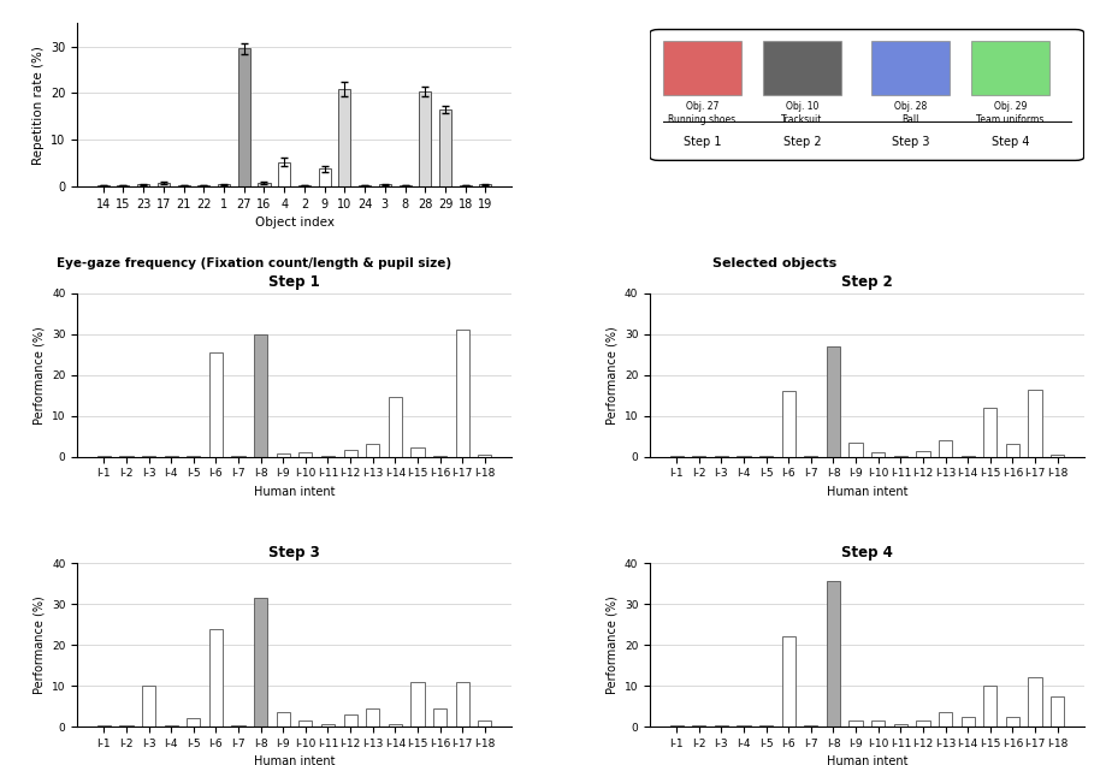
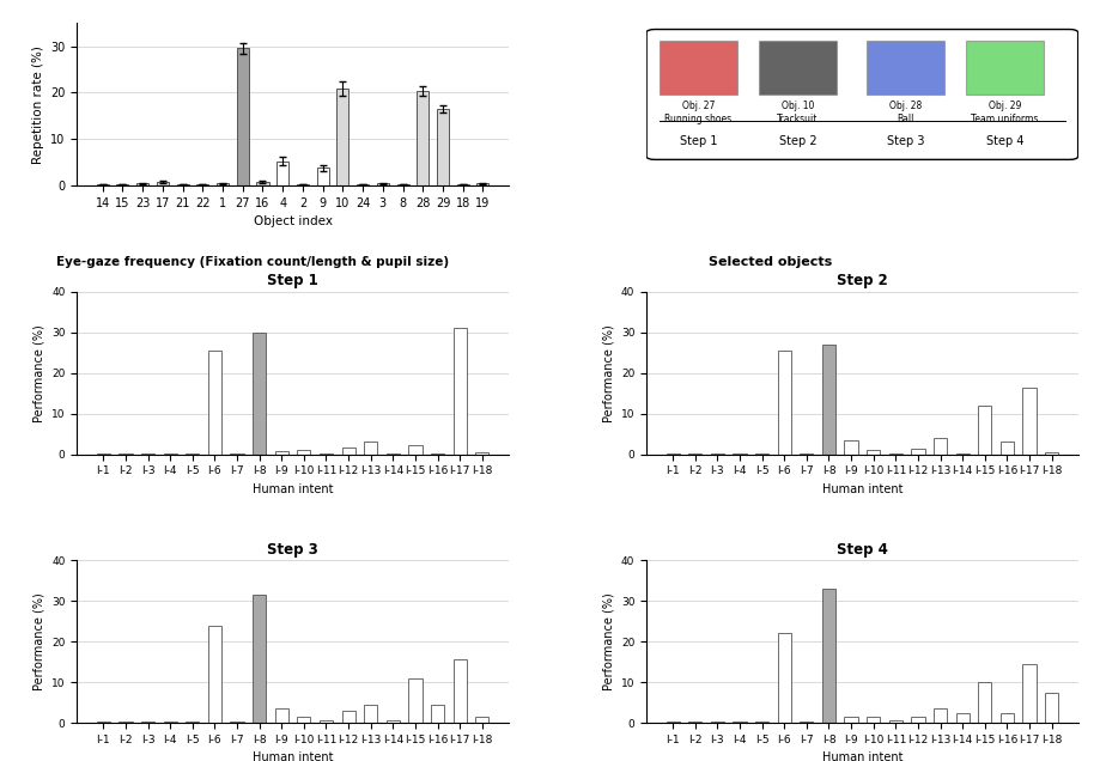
Step 1/I-14: 14.5 -> 0.3
Step 2/I-6: 16.0 -> 25.5
Step 3/I-3: 10.0 -> 0.3
Step 3/I-5: 2.0 -> 0.3
Step 3/I-17: 11.0 -> 15.5
Step 4/I-8: 35.5 -> 33.0
Step 4/I-17: 12.0 -> 14.5
